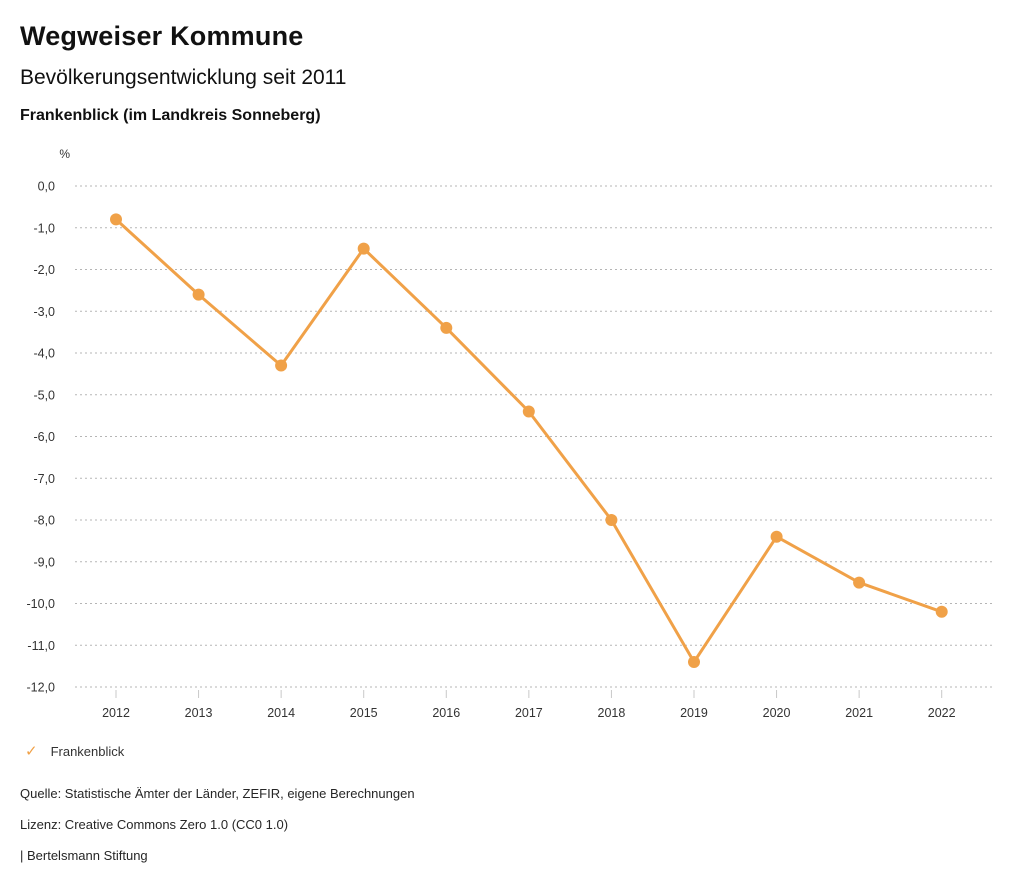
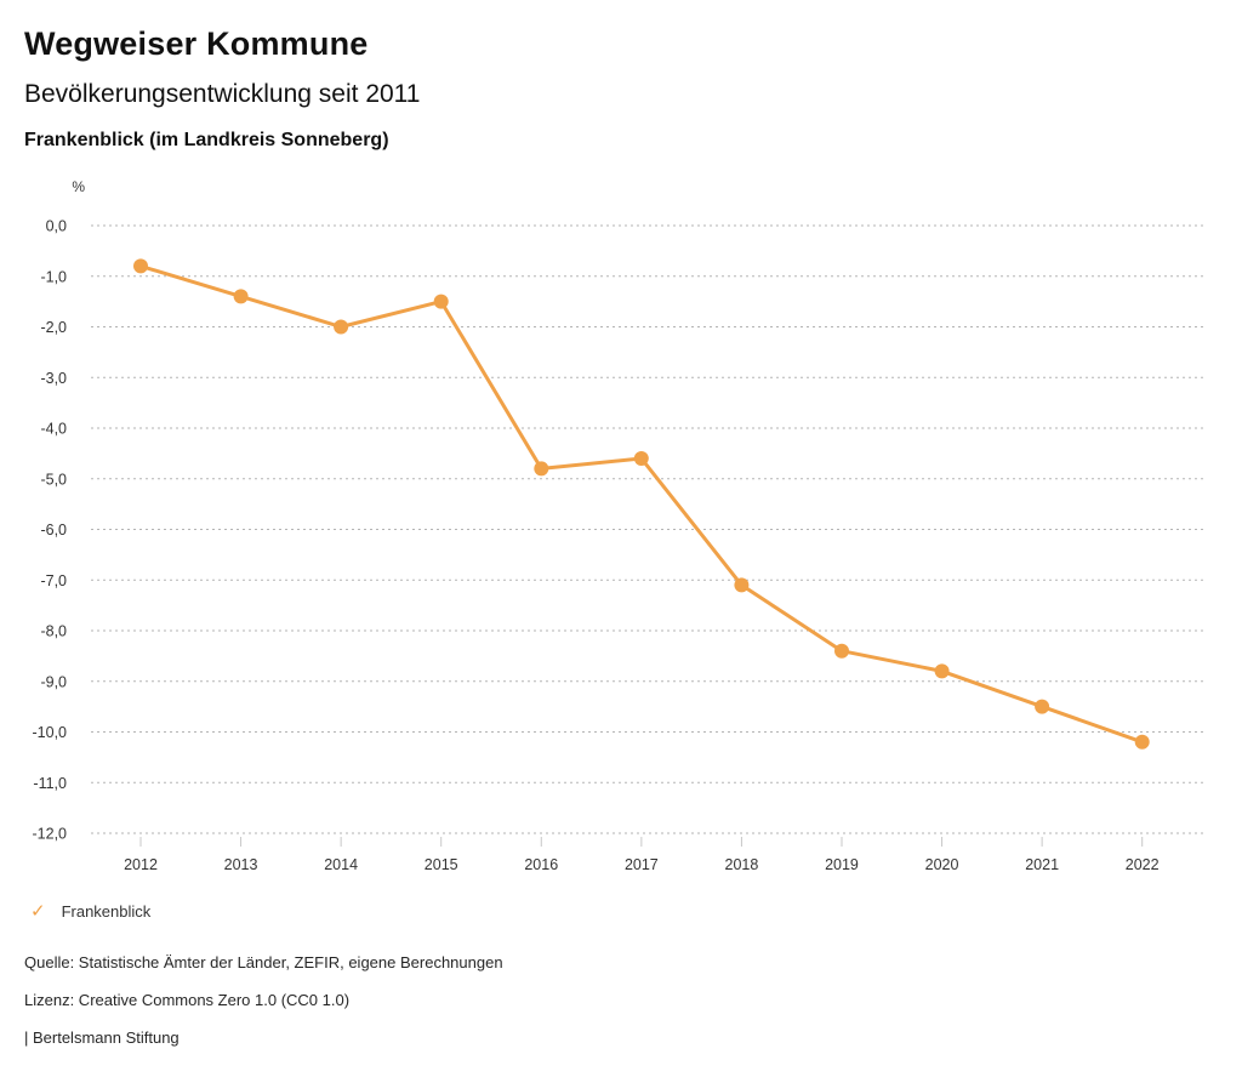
2013: -2,6 -> -1,4
2014: -4,3 -> -2,0
2016: -3,4 -> -4,8
2017: -5,4 -> -4,6
2018: -8,0 -> -7,1
2019: -11,4 -> -8,4
2020: -8,4 -> -8,8
